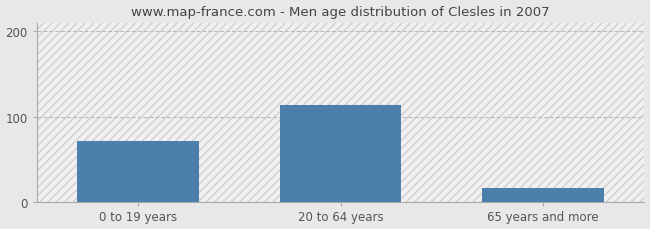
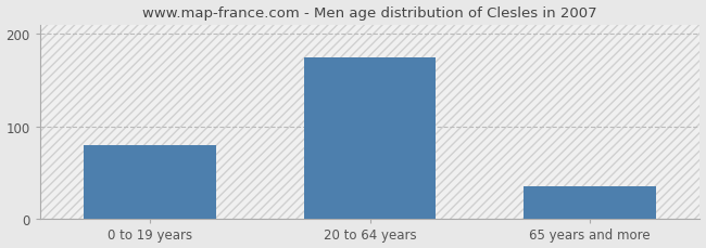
0 to 19 years: 72 -> 80
20 to 64 years: 114 -> 175
65 years and more: 16 -> 35
